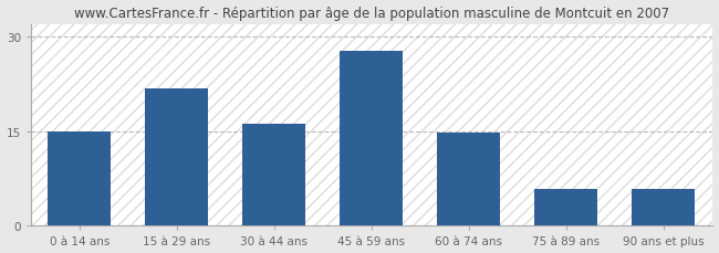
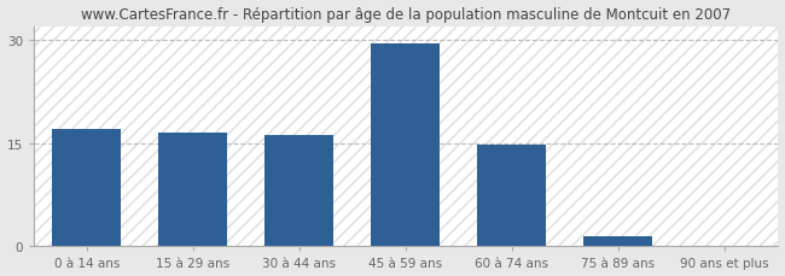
0 à 14 ans: 15.0 -> 17.0
15 à 29 ans: 21.8 -> 16.5
45 à 59 ans: 27.8 -> 29.4
75 à 89 ans: 5.8 -> 1.5
90 ans et plus: 5.8 -> 0.1
